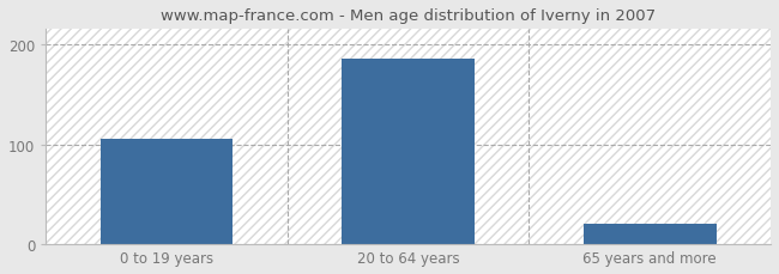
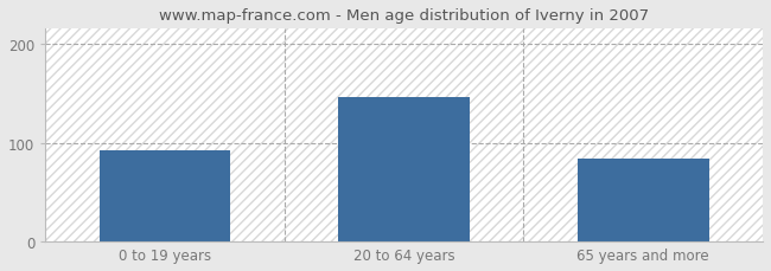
0 to 19 years: 105 -> 92
20 to 64 years: 185 -> 146
65 years and more: 20 -> 84
